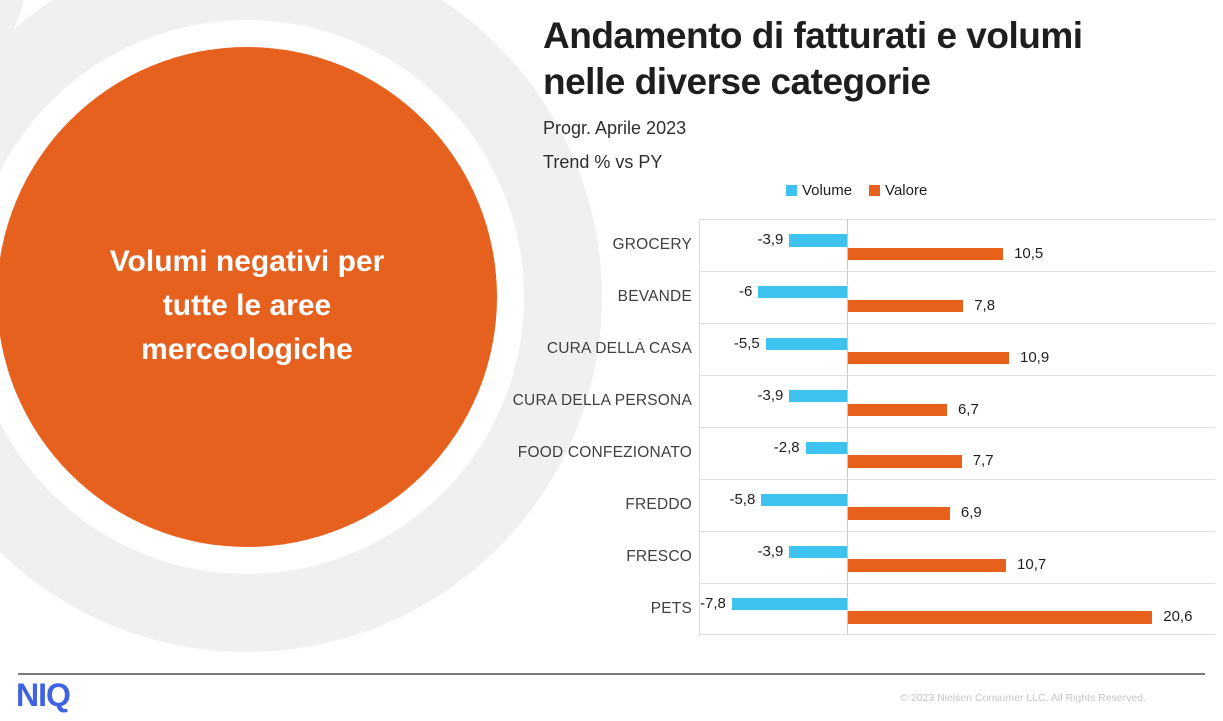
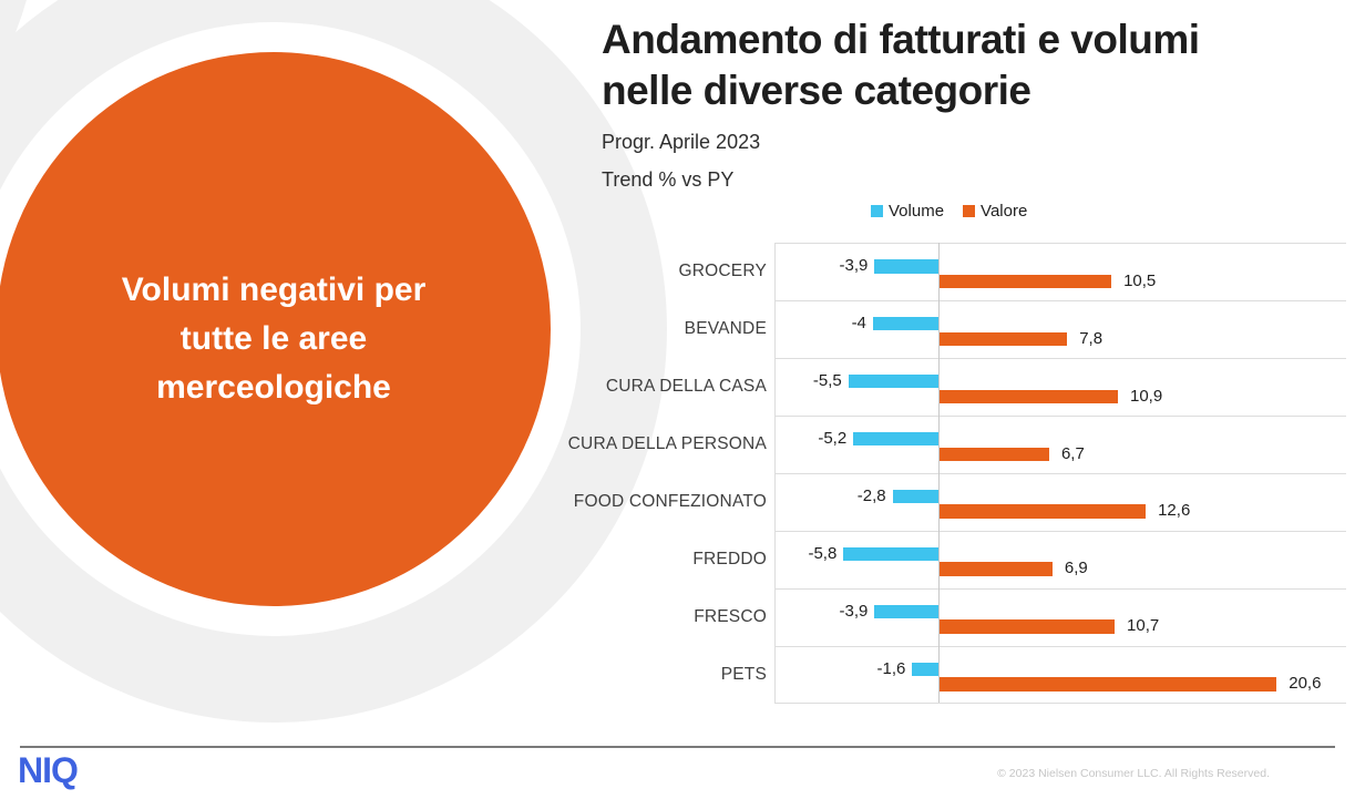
Volume/BEVANDE: -6 -> -4
Volume/CURA DELLA PERSONA: -3,9 -> -5,2
Valore/FOOD CONFEZIONATO: 7,7 -> 12,6
Volume/PETS: -7,8 -> -1,6
